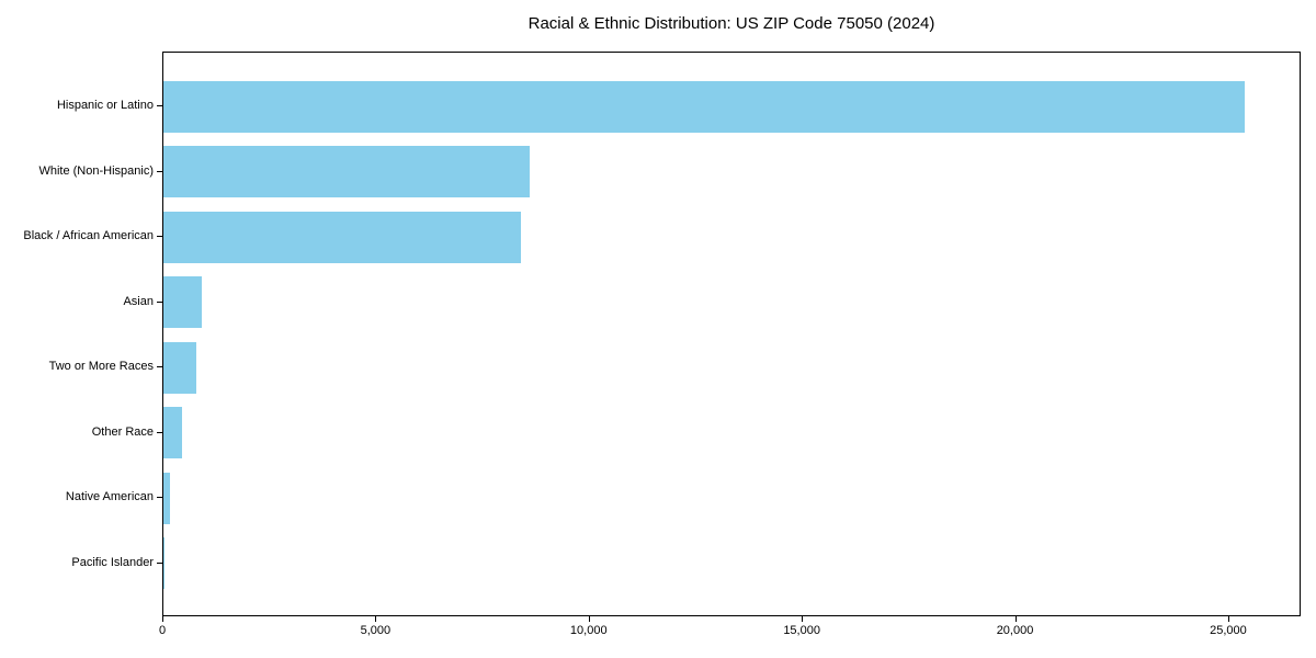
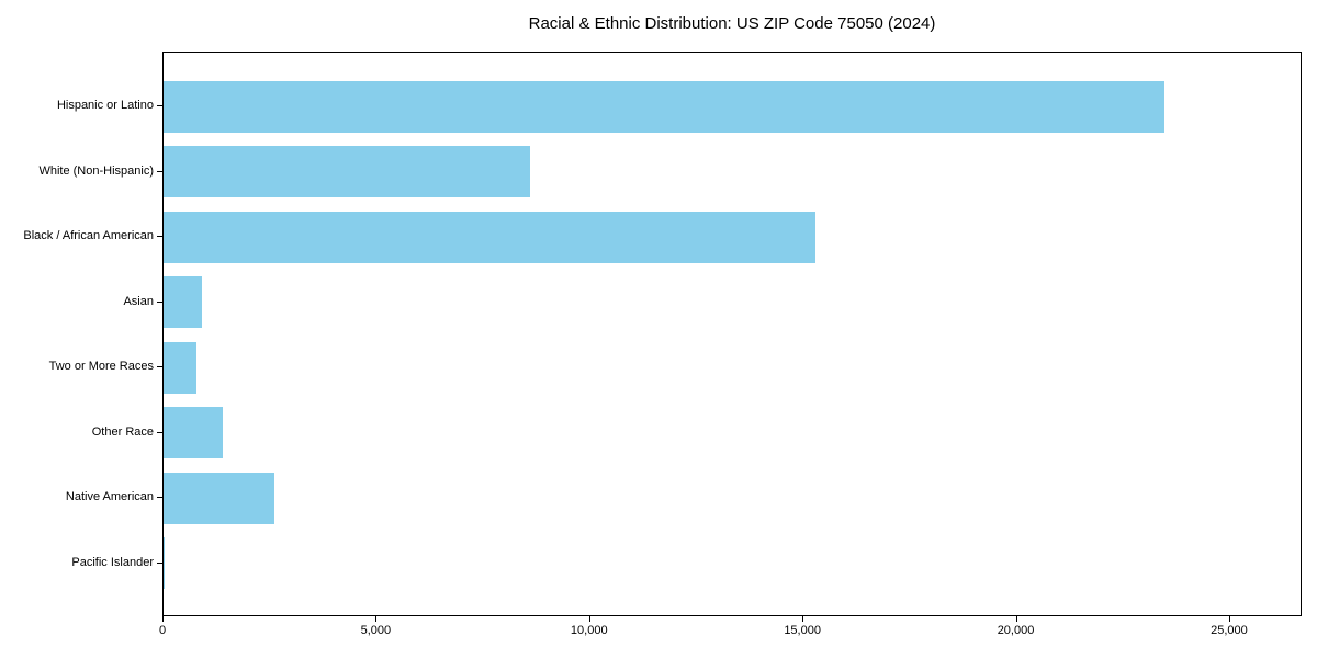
Hispanic or Latino: 25400 -> 23500
Black / African American: 8400 -> 15300
Other Race: 400 -> 1400
Native American: 200 -> 2600
